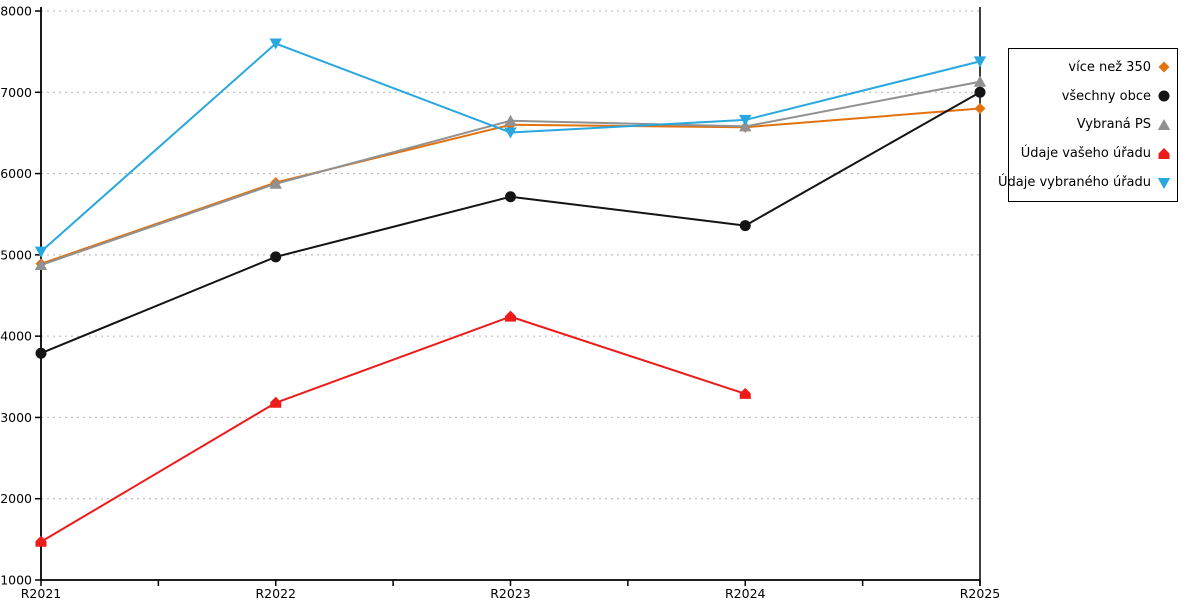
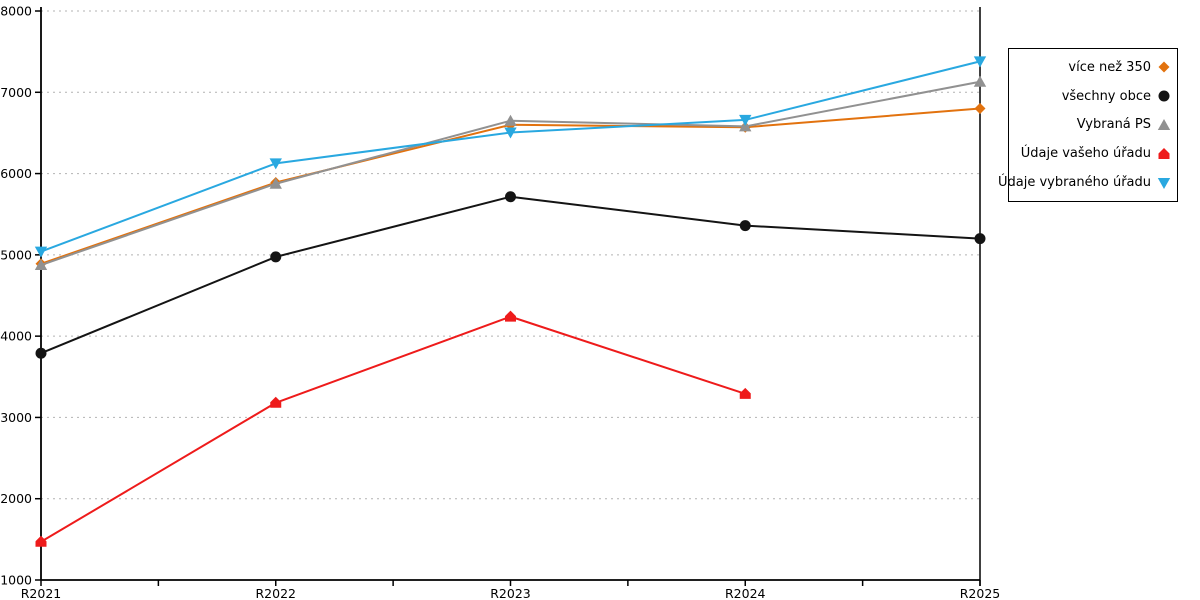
Údaje vybraného úřadu/R2022: 7600 -> 6100
všechny obce/R2025: 7000 -> 5200
